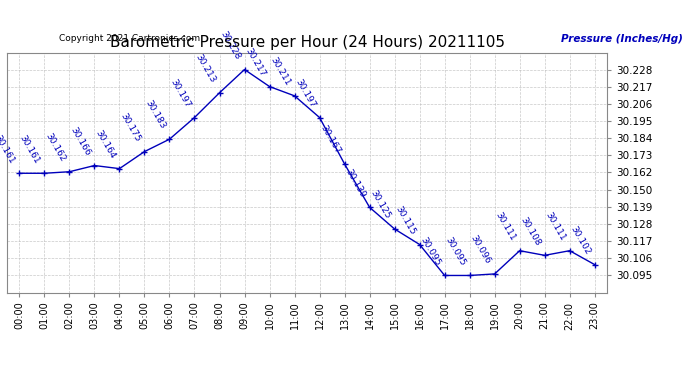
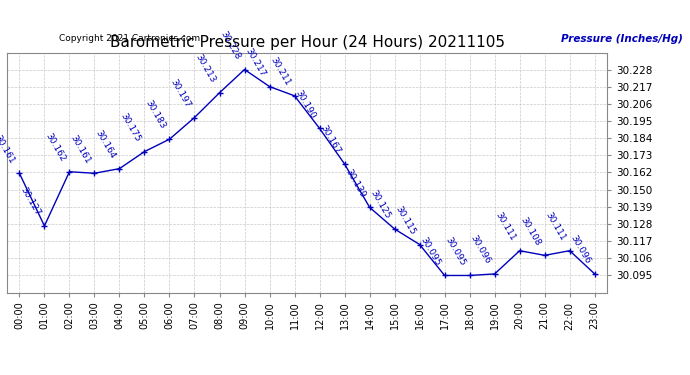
01:00: 30.161 -> 30.127
03:00: 30.166 -> 30.161
12:00: 30.197 -> 30.190
23:00: 30.102 -> 30.096
